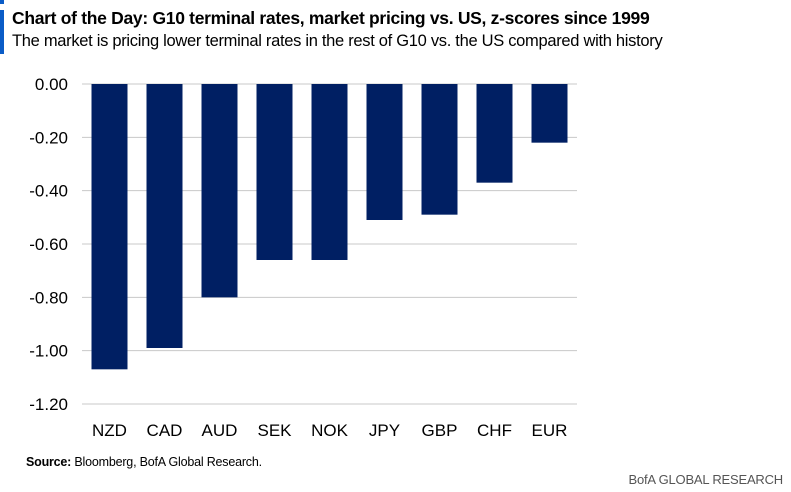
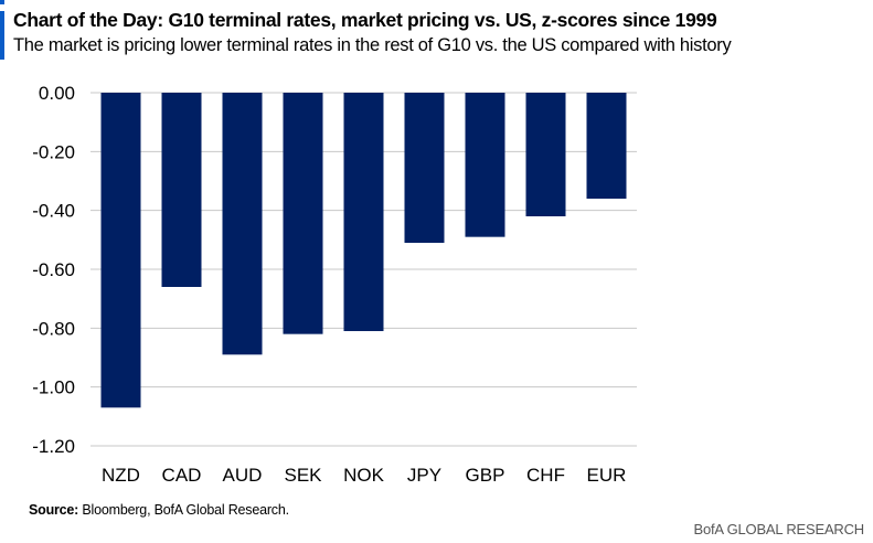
CAD: -0.99 -> -0.66
AUD: -0.80 -> -0.89
SEK: -0.66 -> -0.82
NOK: -0.66 -> -0.81
CHF: -0.37 -> -0.42
EUR: -0.22 -> -0.36
